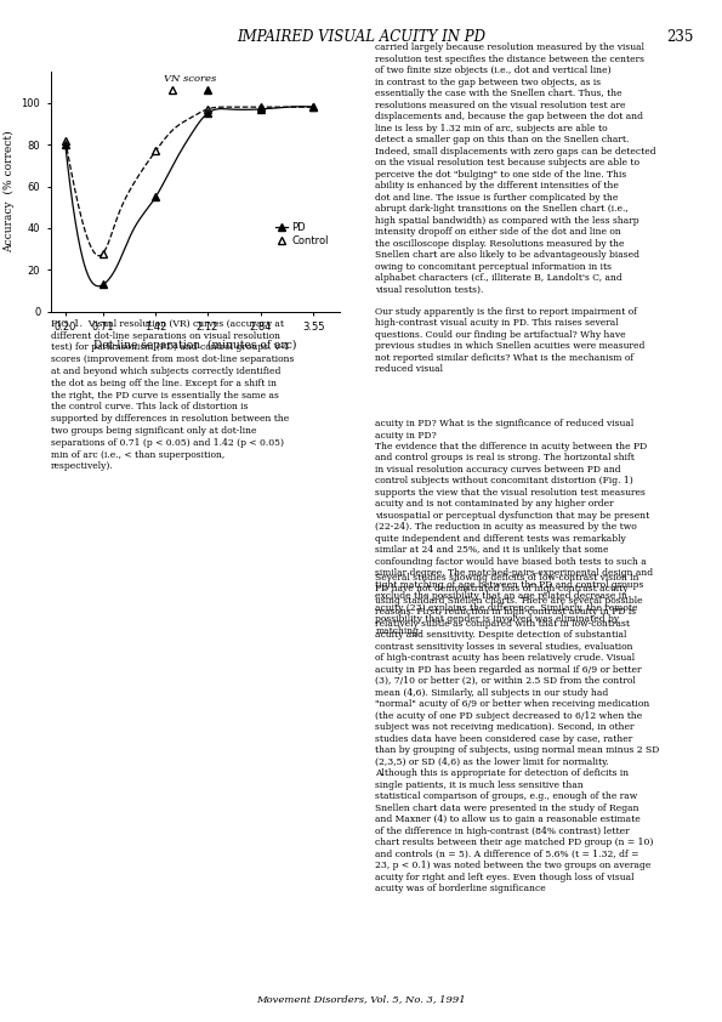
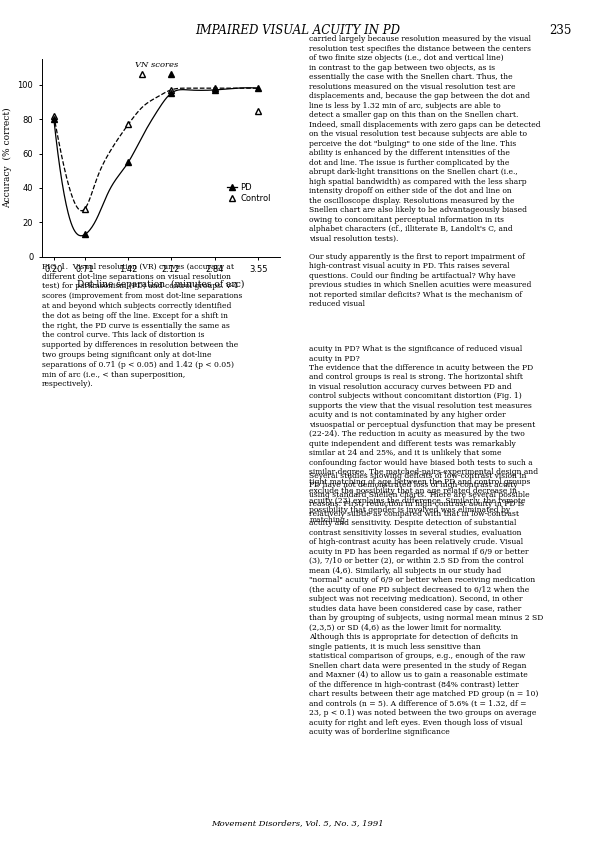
Control/3.55: 98 -> 85
